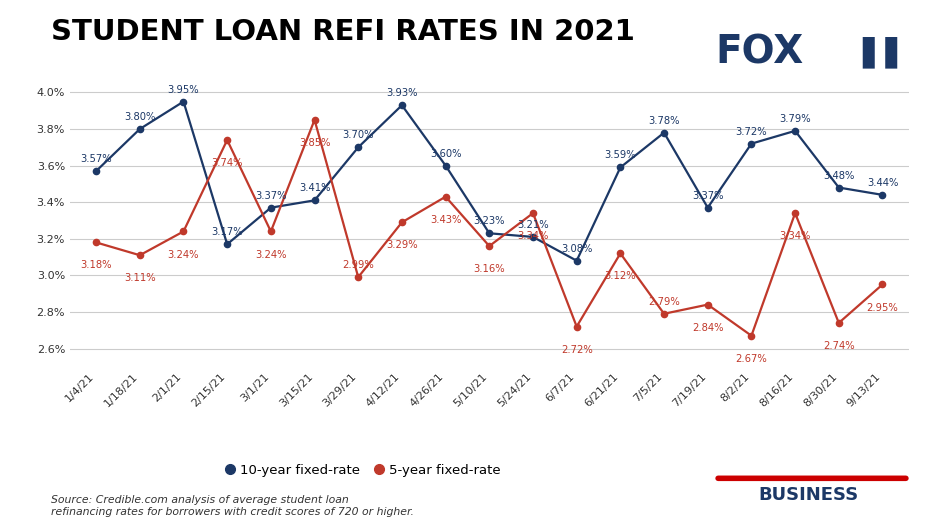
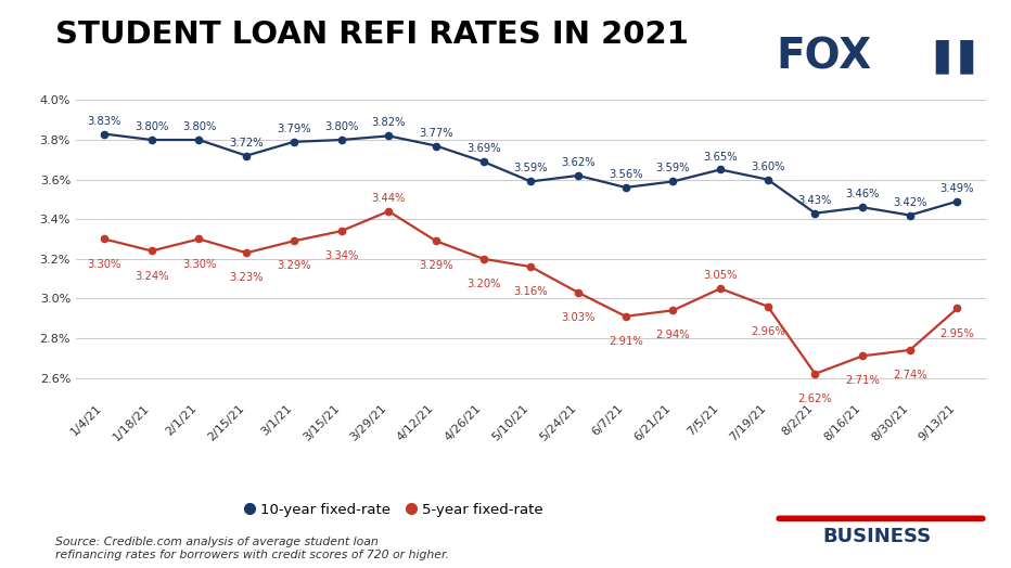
10-year fixed-rate/1/4/21: 3.57% -> 3.83%
5-year fixed-rate/1/4/21: 3.18% -> 3.30%
5-year fixed-rate/1/18/21: 3.11% -> 3.24%
10-year fixed-rate/2/1/21: 3.95% -> 3.80%
5-year fixed-rate/2/1/21: 3.24% -> 3.30%
10-year fixed-rate/2/15/21: 3.17% -> 3.72%
5-year fixed-rate/2/15/21: 3.74% -> 3.23%
10-year fixed-rate/3/1/21: 3.37% -> 3.79%
5-year fixed-rate/3/1/21: 3.24% -> 3.29%
10-year fixed-rate/3/15/21: 3.41% -> 3.80%
5-year fixed-rate/3/15/21: 3.85% -> 3.34%
10-year fixed-rate/3/29/21: 3.70% -> 3.82%
5-year fixed-rate/3/29/21: 2.99% -> 3.44%
10-year fixed-rate/4/12/21: 3.93% -> 3.77%
10-year fixed-rate/4/26/21: 3.60% -> 3.69%
5-year fixed-rate/4/26/21: 3.43% -> 3.20%
10-year fixed-rate/5/10/21: 3.23% -> 3.59%
10-year fixed-rate/5/24/21: 3.21% -> 3.62%
5-year fixed-rate/5/24/21: 3.34% -> 3.03%
10-year fixed-rate/6/7/21: 3.08% -> 3.56%
5-year fixed-rate/6/7/21: 2.72% -> 2.91%
5-year fixed-rate/6/21/21: 3.12% -> 2.94%
10-year fixed-rate/7/5/21: 3.78% -> 3.65%
5-year fixed-rate/7/5/21: 2.79% -> 3.05%
10-year fixed-rate/7/19/21: 3.37% -> 3.60%
5-year fixed-rate/7/19/21: 2.84% -> 2.96%
10-year fixed-rate/8/2/21: 3.72% -> 3.43%
5-year fixed-rate/8/2/21: 2.67% -> 2.62%
10-year fixed-rate/8/16/21: 3.79% -> 3.46%
5-year fixed-rate/8/16/21: 3.34% -> 2.71%
10-year fixed-rate/8/30/21: 3.48% -> 3.42%
10-year fixed-rate/9/13/21: 3.44% -> 3.49%
